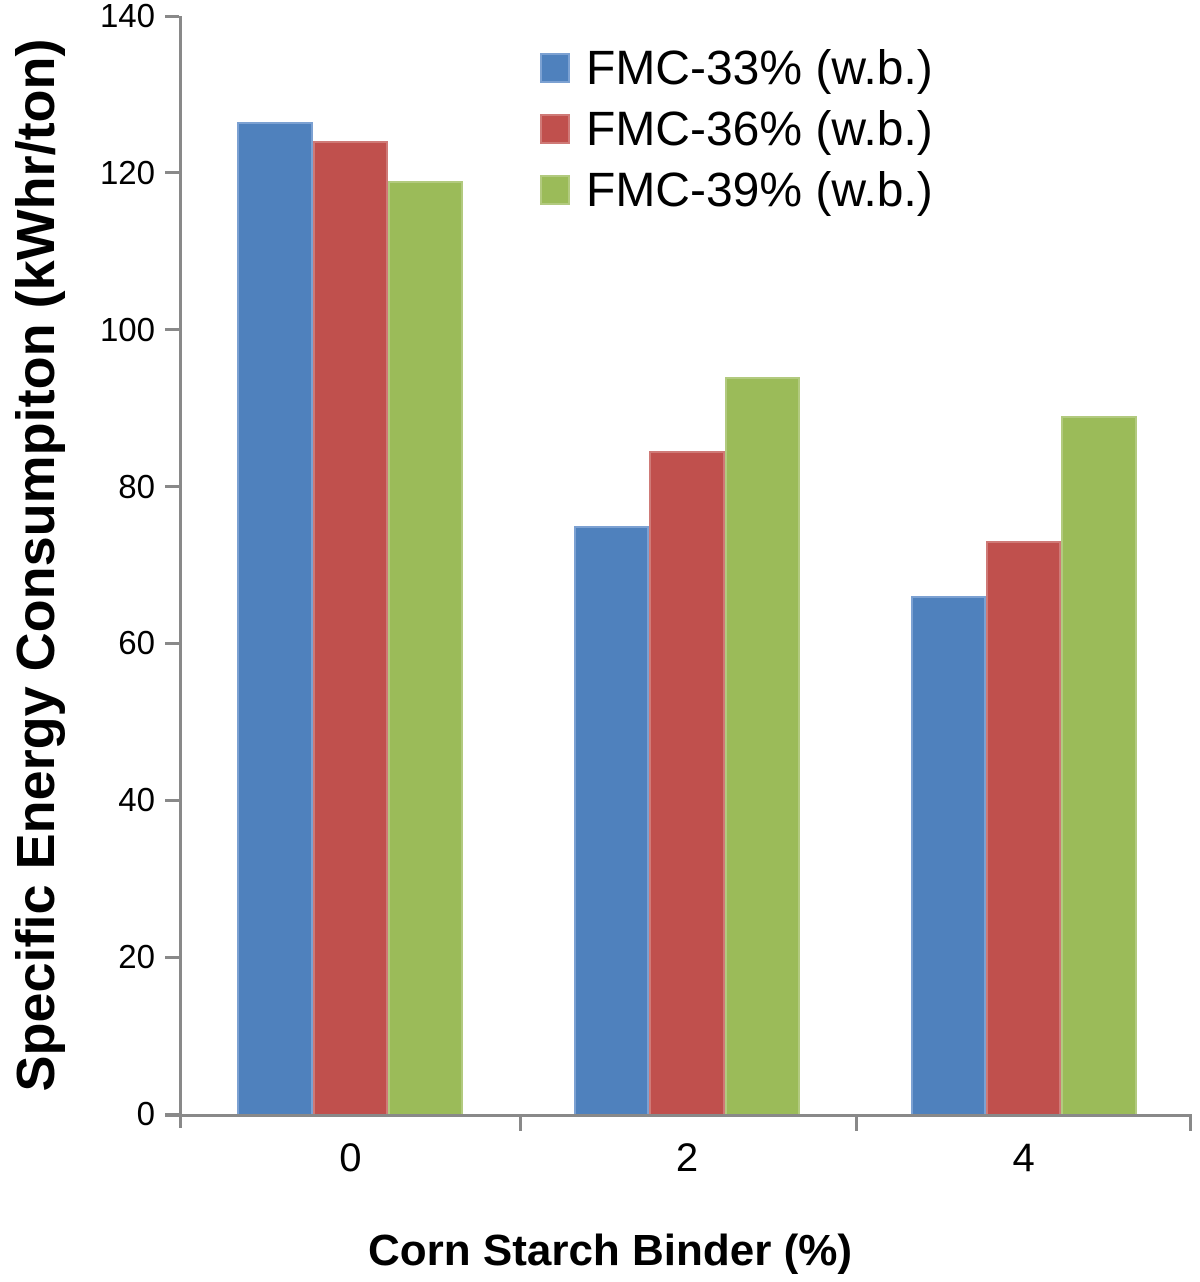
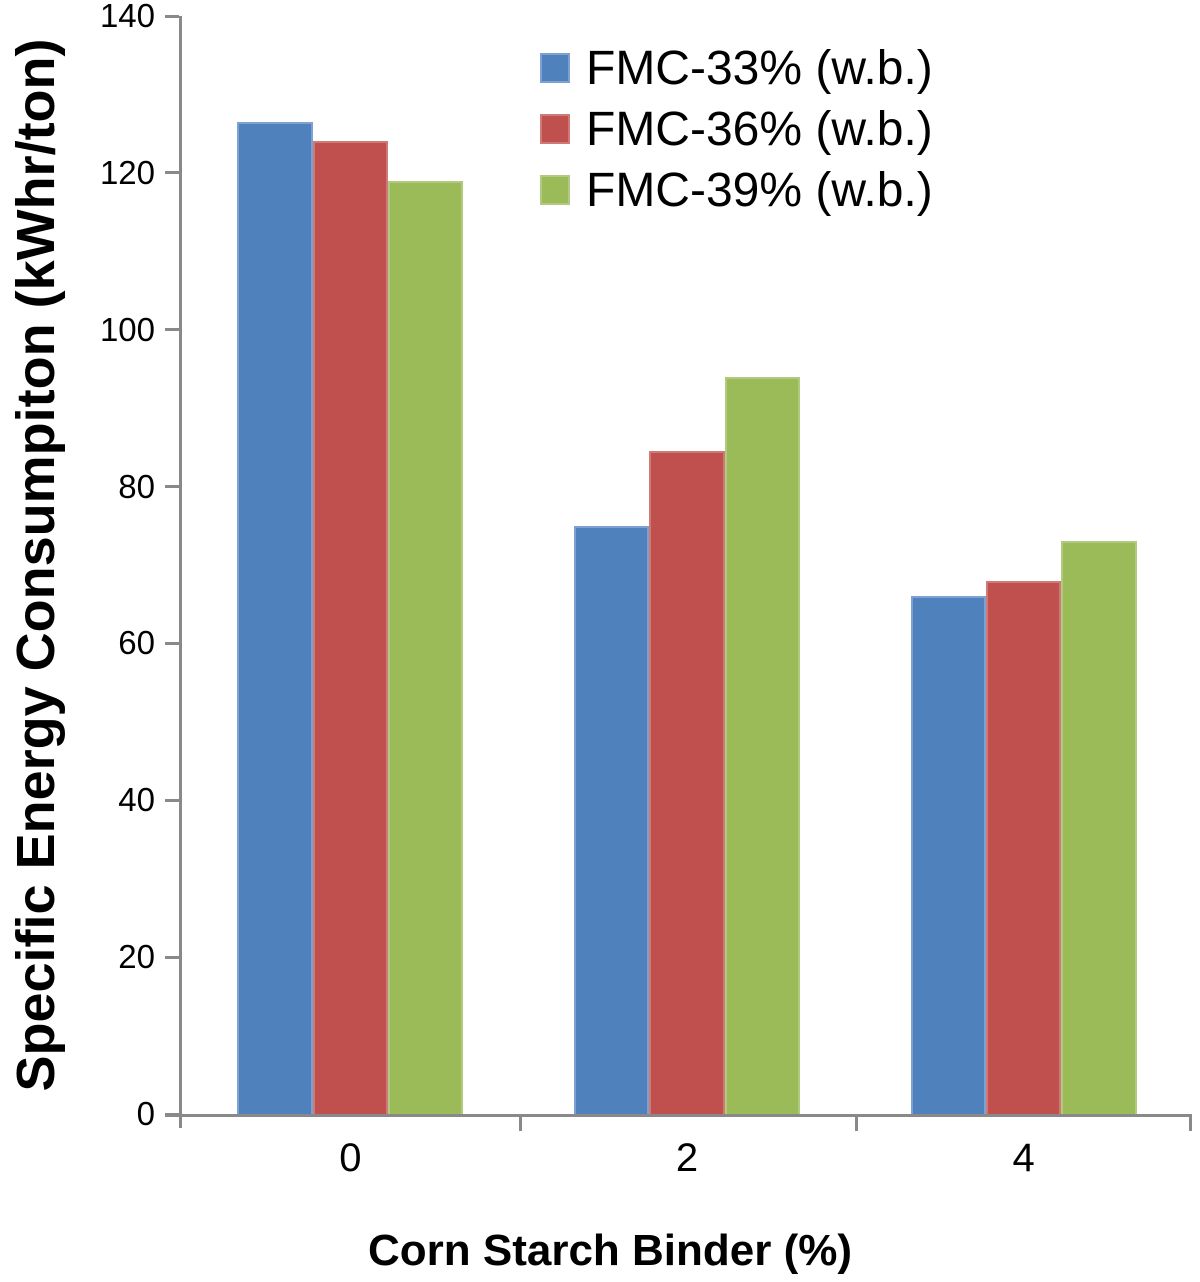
FMC-36% (w.b.)/4: 73 -> 68
FMC-39% (w.b.)/4: 89 -> 73
